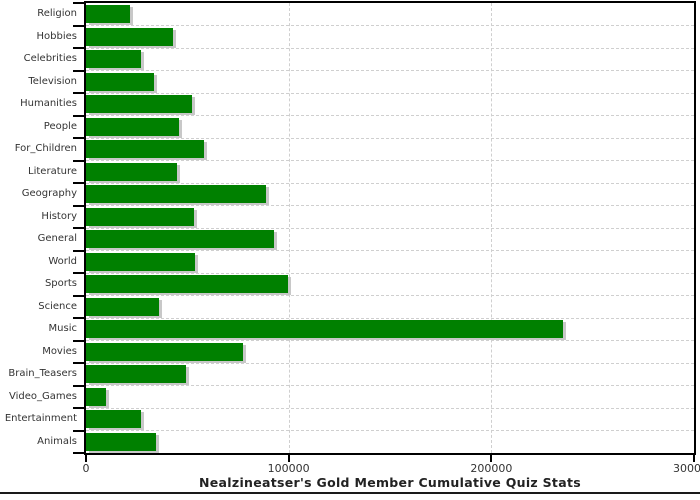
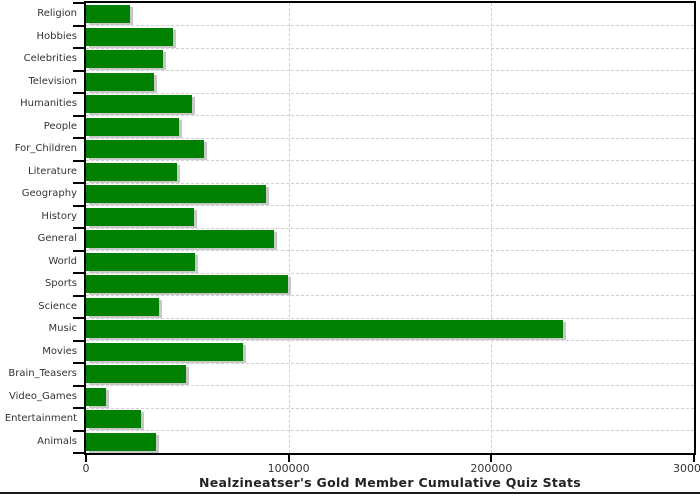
Celebrities: 27000 -> 38000
